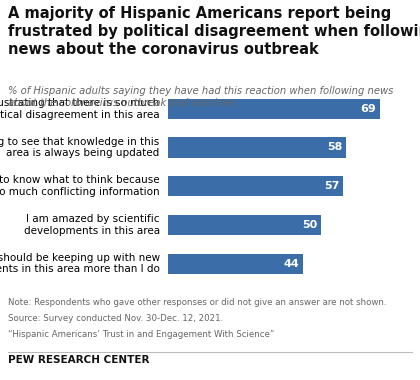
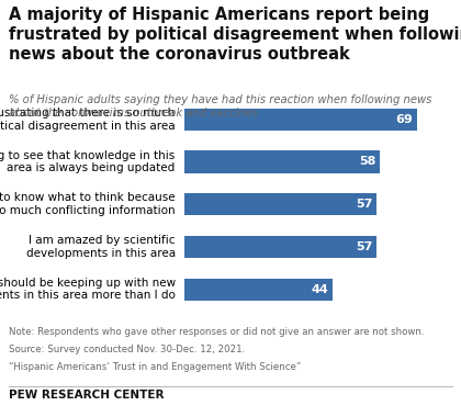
I am amazed by scientific developments in this area: 50 -> 57
